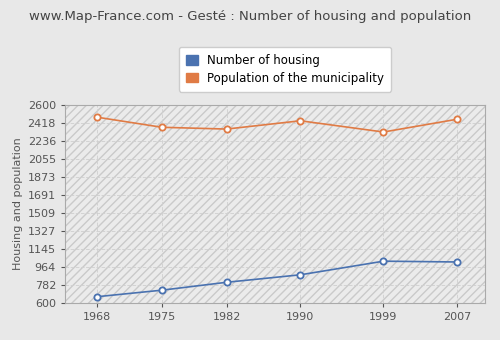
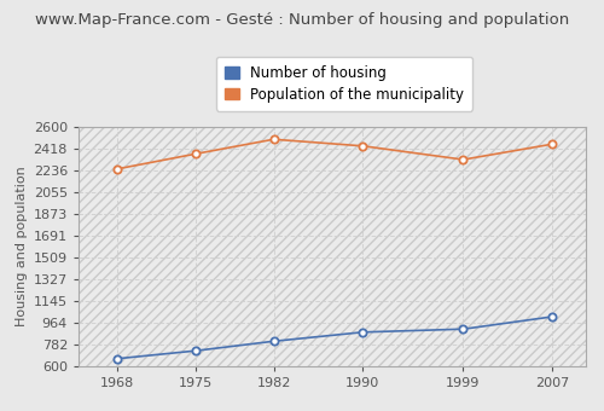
Population of the municipality/1968: 2480 -> 2250
Population of the municipality/1982: 2360 -> 2500
Number of housing/1999: 1020 -> 910
